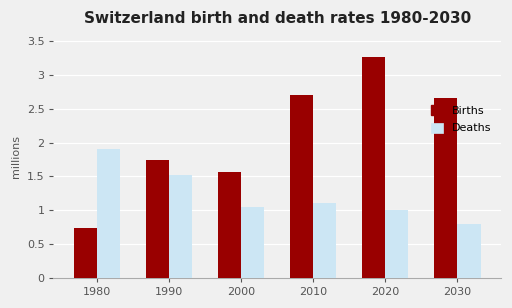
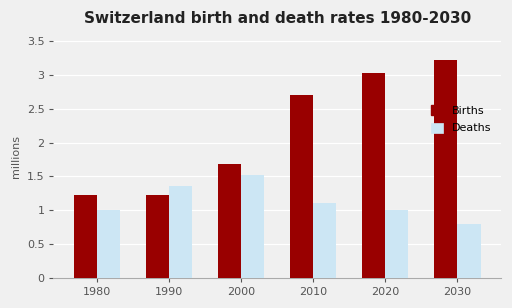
Births/1980: 0.74 -> 1.22
Deaths/1980: 1.90 -> 1.00
Births/1990: 1.74 -> 1.22
Deaths/1990: 1.52 -> 1.35
Births/2000: 1.56 -> 1.68
Deaths/2000: 1.04 -> 1.52
Births/2020: 3.26 -> 3.02
Births/2030: 2.66 -> 3.22
